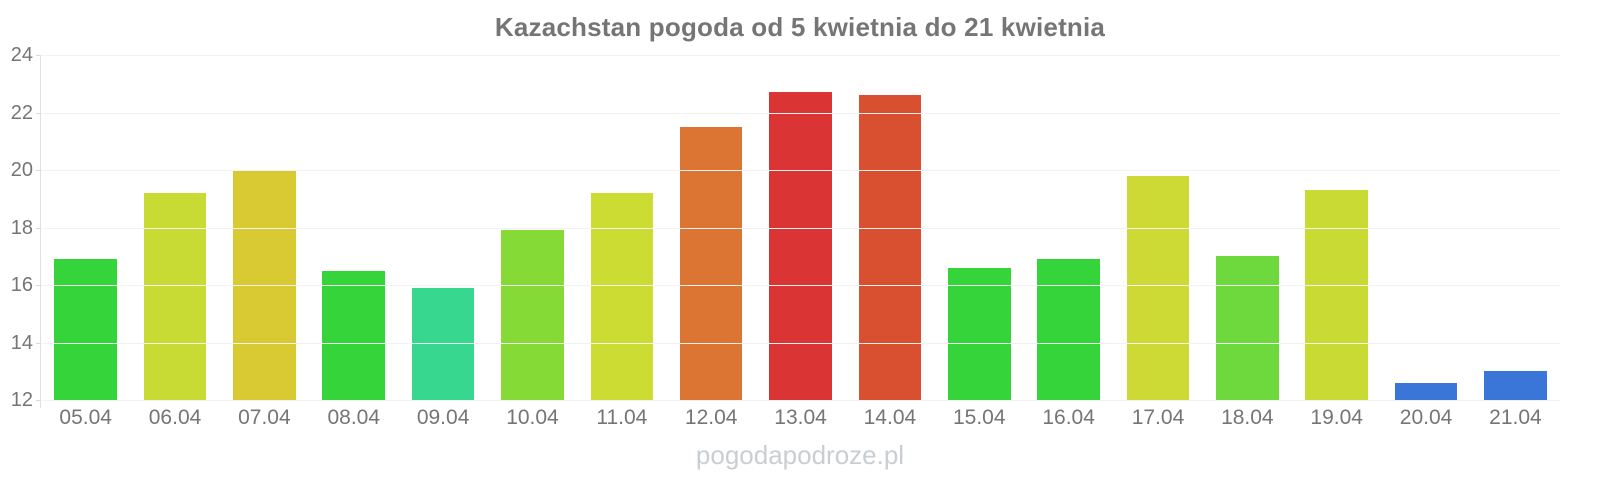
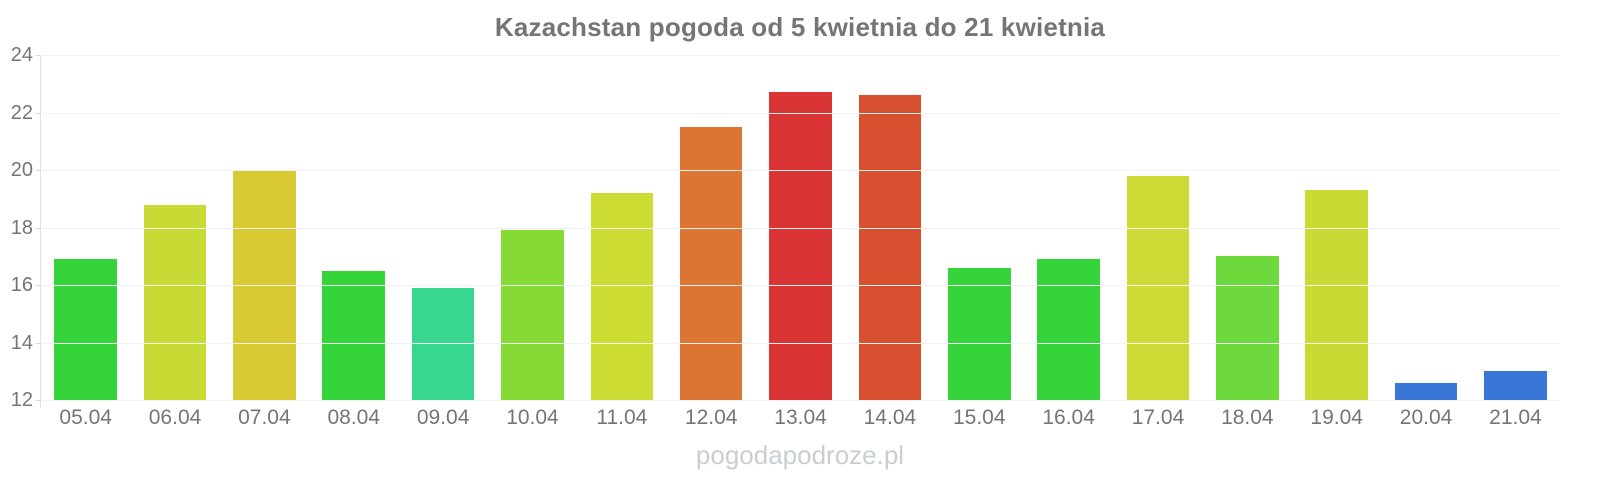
06.04: 19.2 -> 18.8
